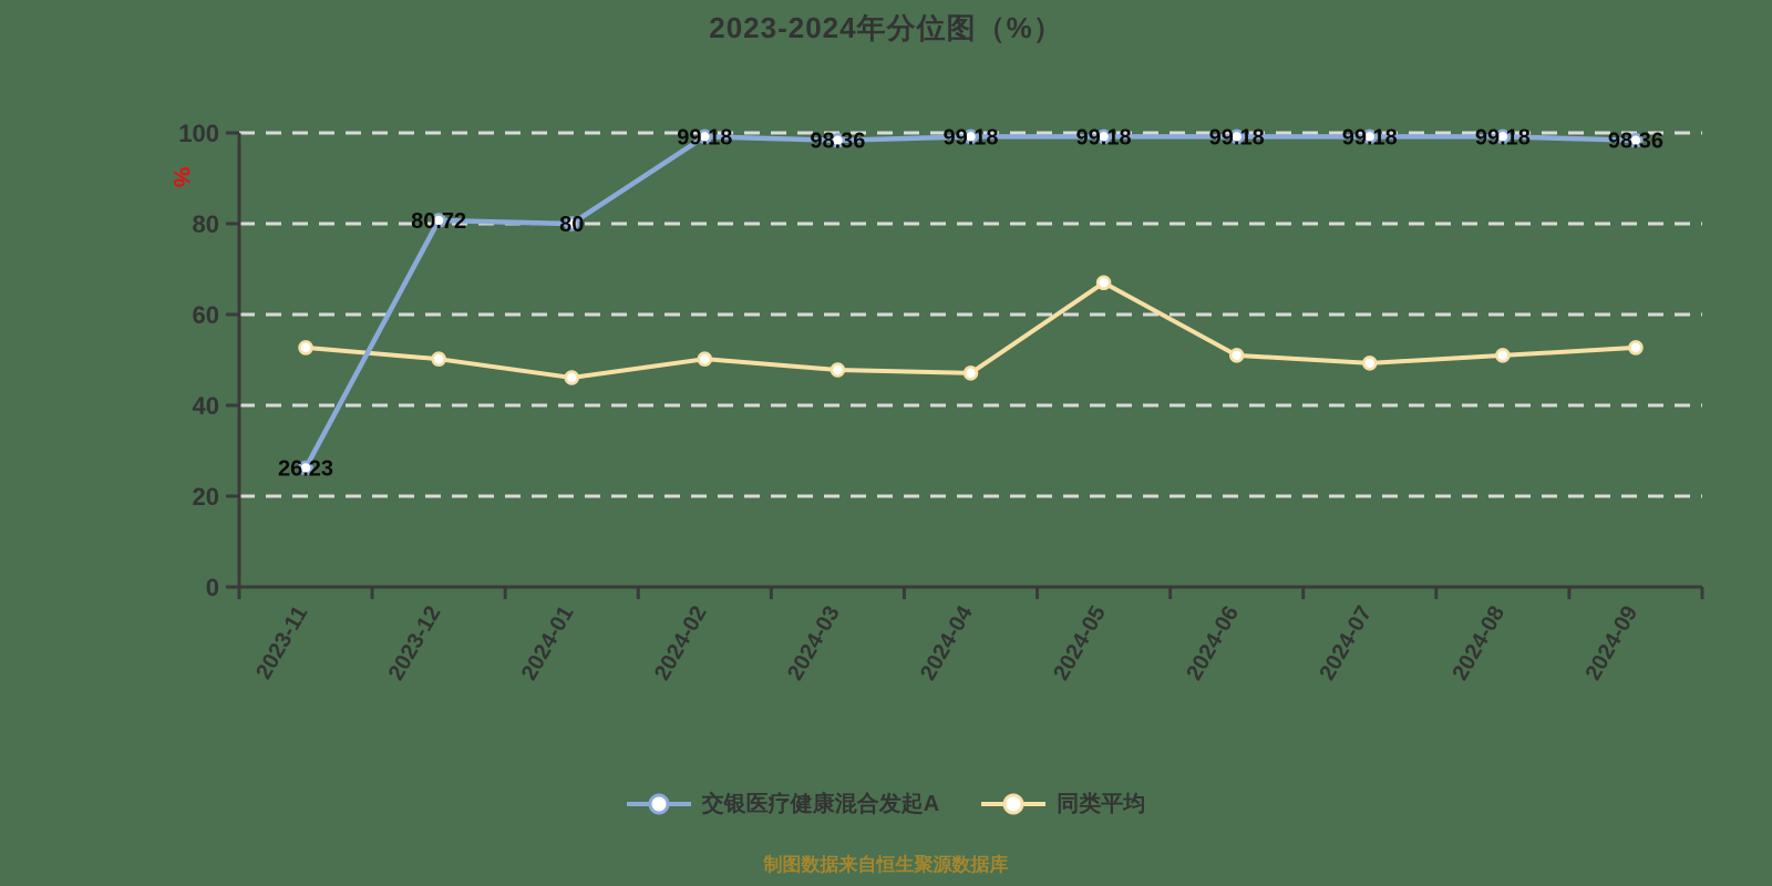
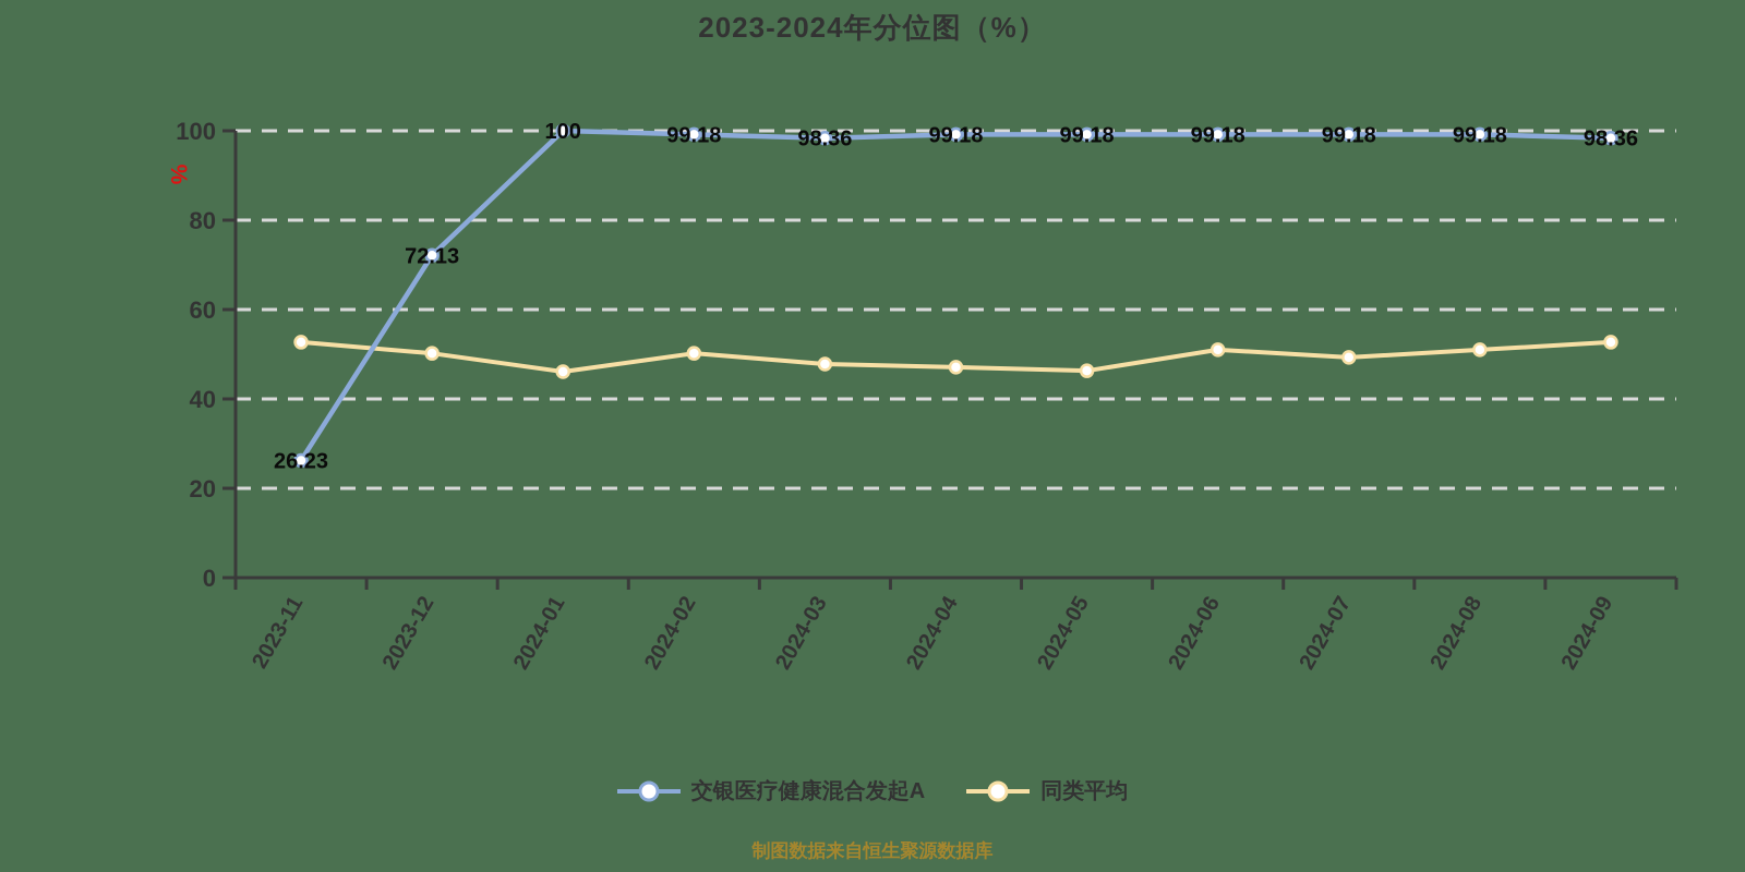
交银医疗健康混合发起A/2023-12: 80.72 -> 72.13
交银医疗健康混合发起A/2024-01: 80 -> 100
同类平均/2024-05: 67 -> 46
